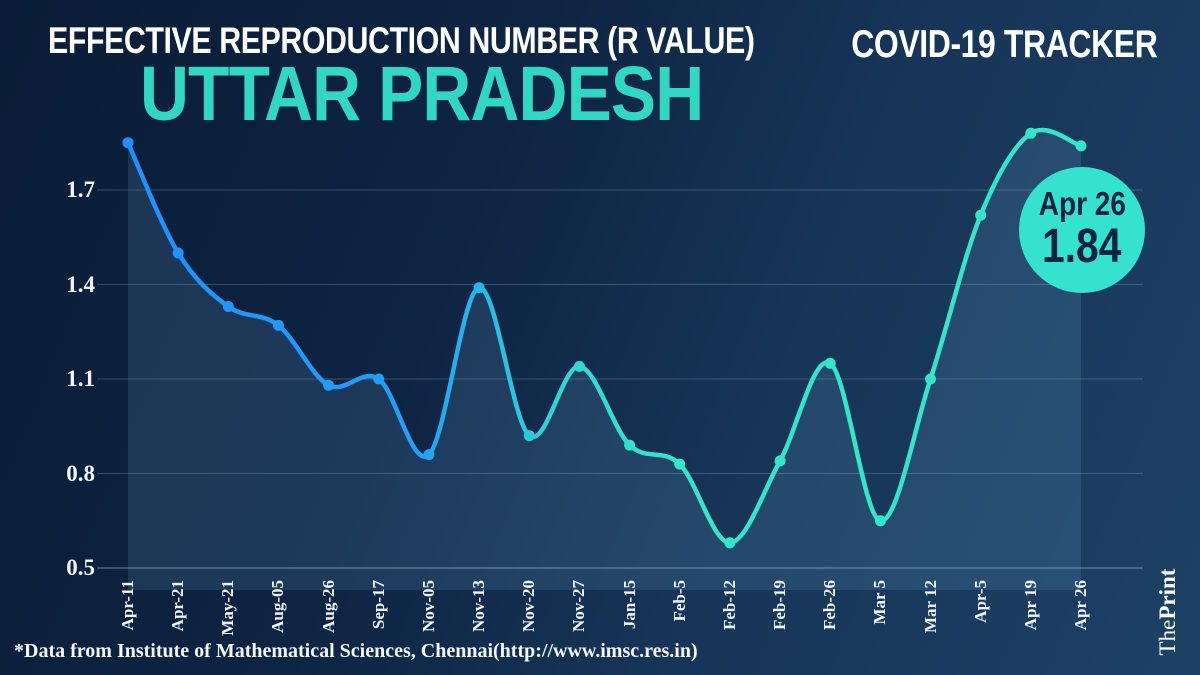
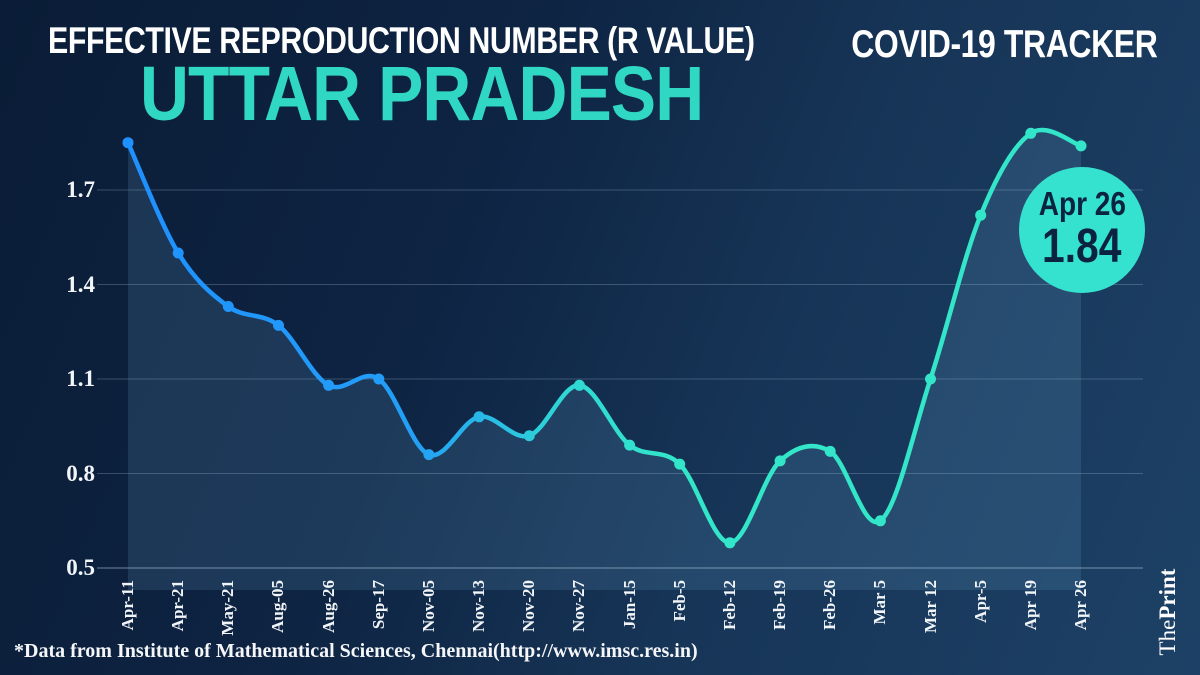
Nov-13: 1.39 -> 0.98
Nov-27: 1.14 -> 1.08
Feb-26: 1.15 -> 0.87
